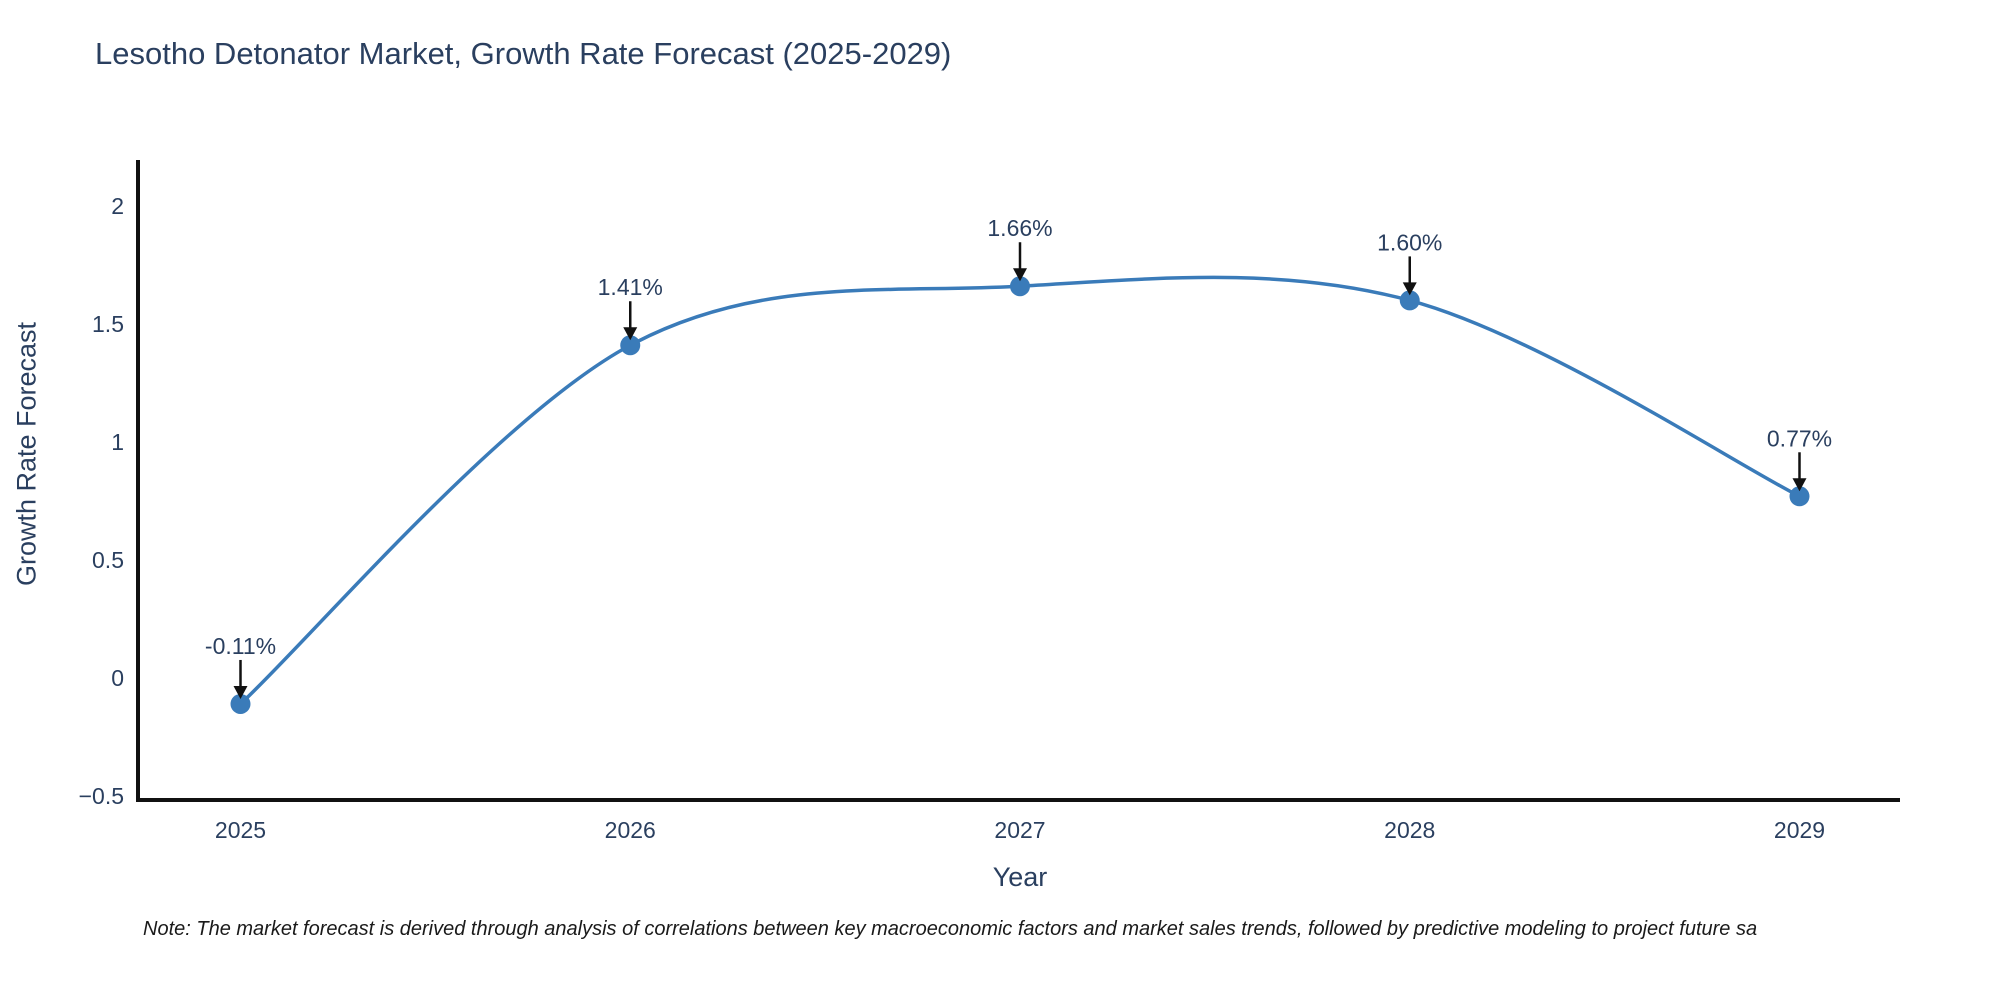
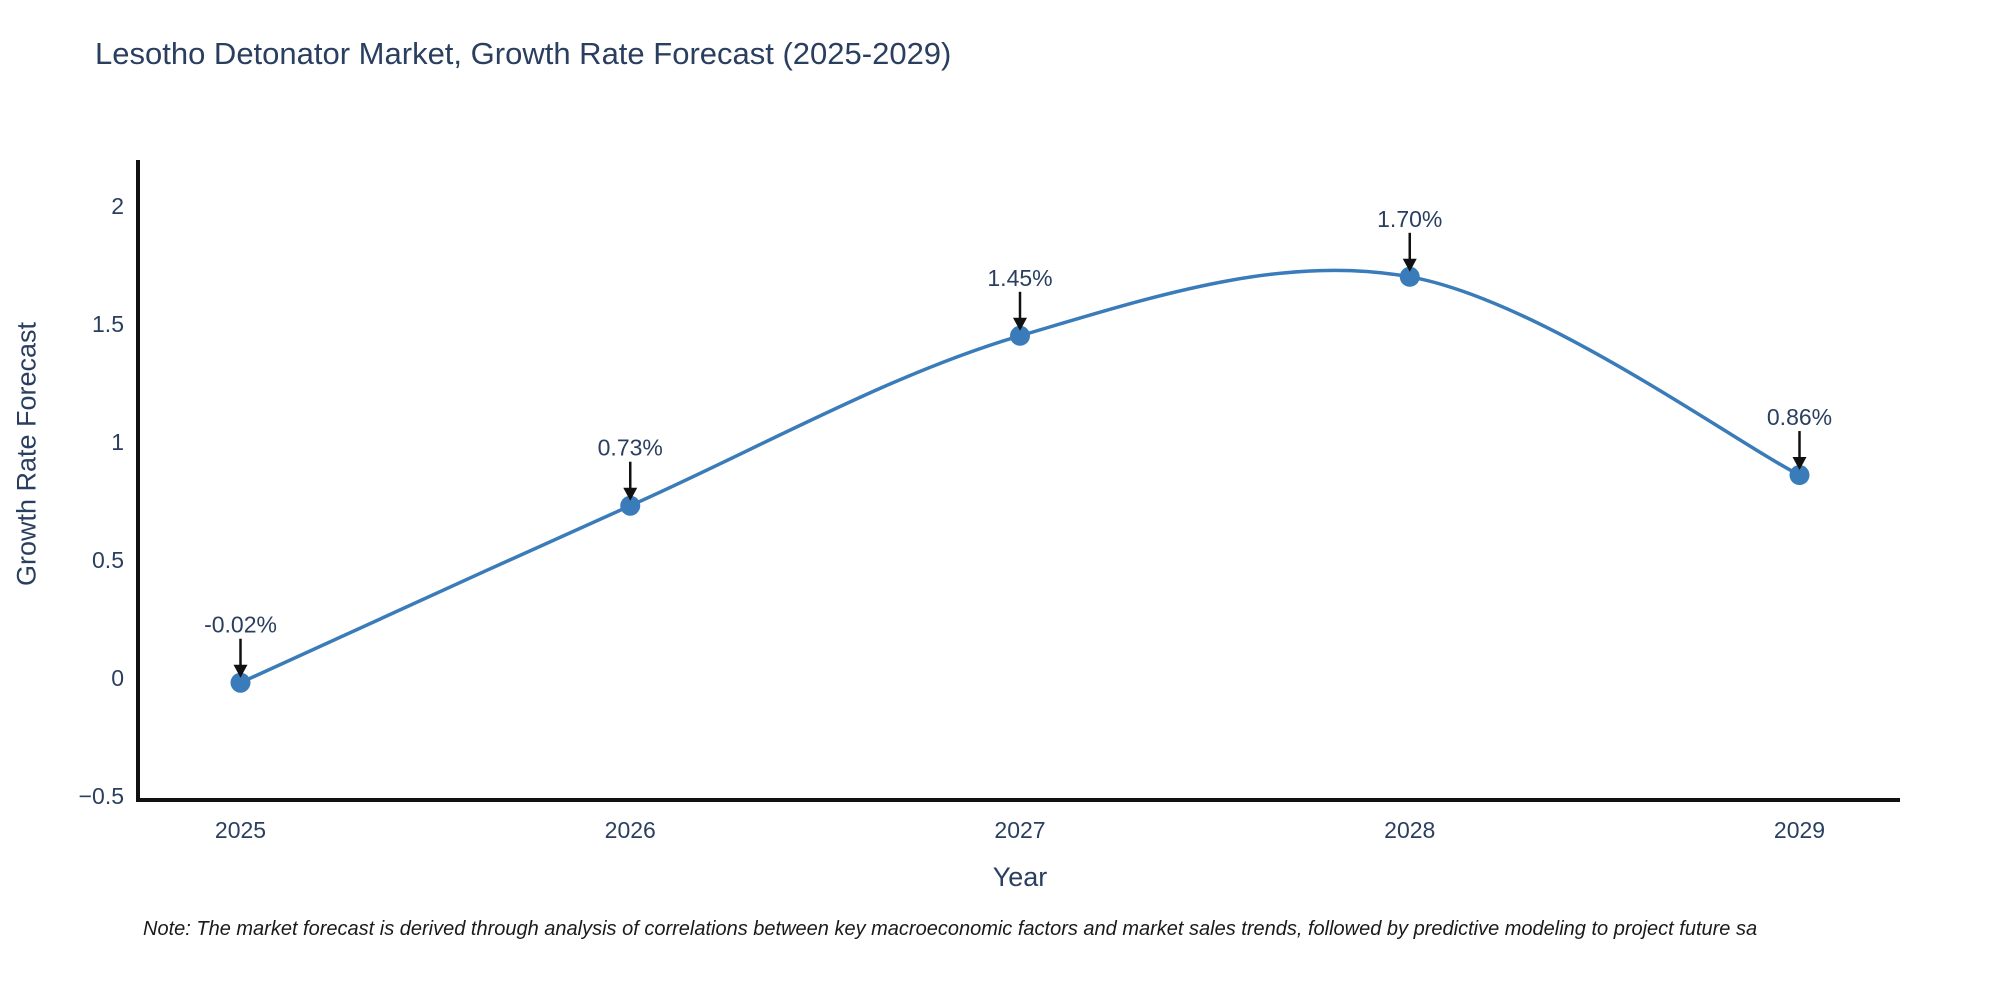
2025: -0.11% -> -0.02%
2026: 1.41% -> 0.73%
2027: 1.66% -> 1.45%
2028: 1.60% -> 1.70%
2029: 0.77% -> 0.86%
